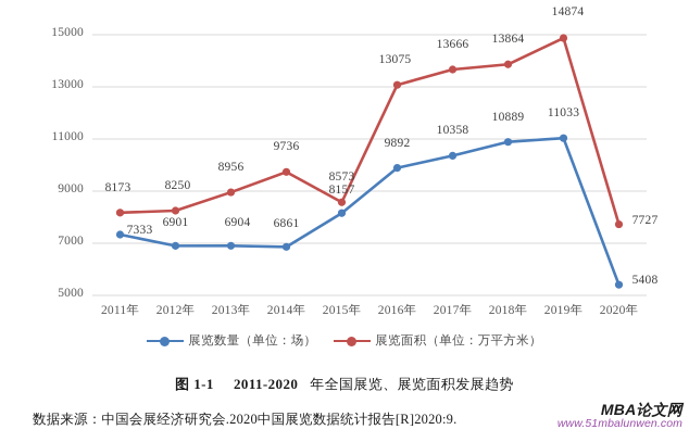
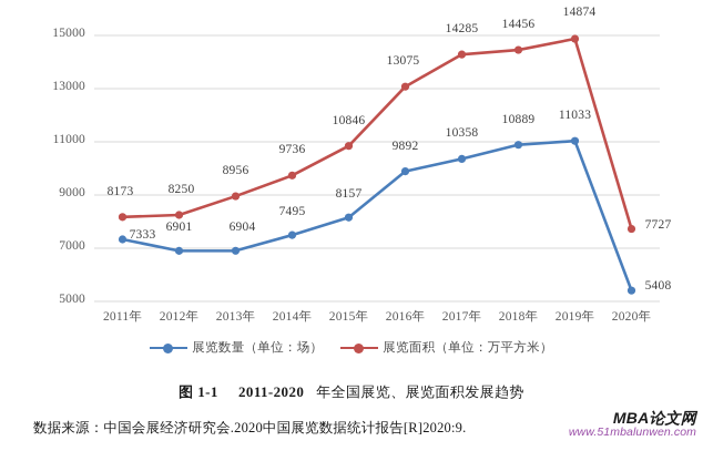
展览数量（单位：场）/2014年: 6861 -> 7495
展览面积（单位：万平方米）/2015年: 8573 -> 10846
展览面积（单位：万平方米）/2017年: 13666 -> 14285
展览面积（单位：万平方米）/2018年: 13864 -> 14456
